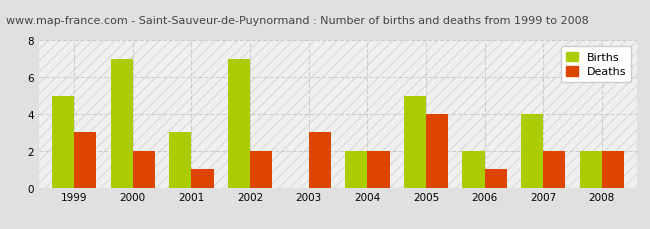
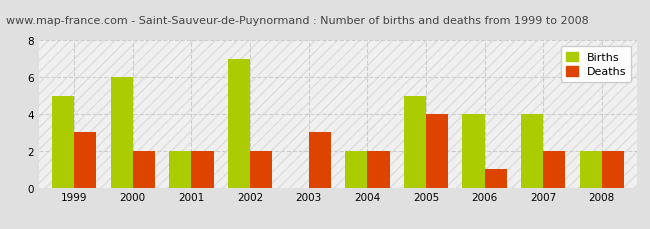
Births/2000: 7 -> 6
Births/2001: 3 -> 2
Deaths/2001: 1 -> 2
Births/2006: 2 -> 4
